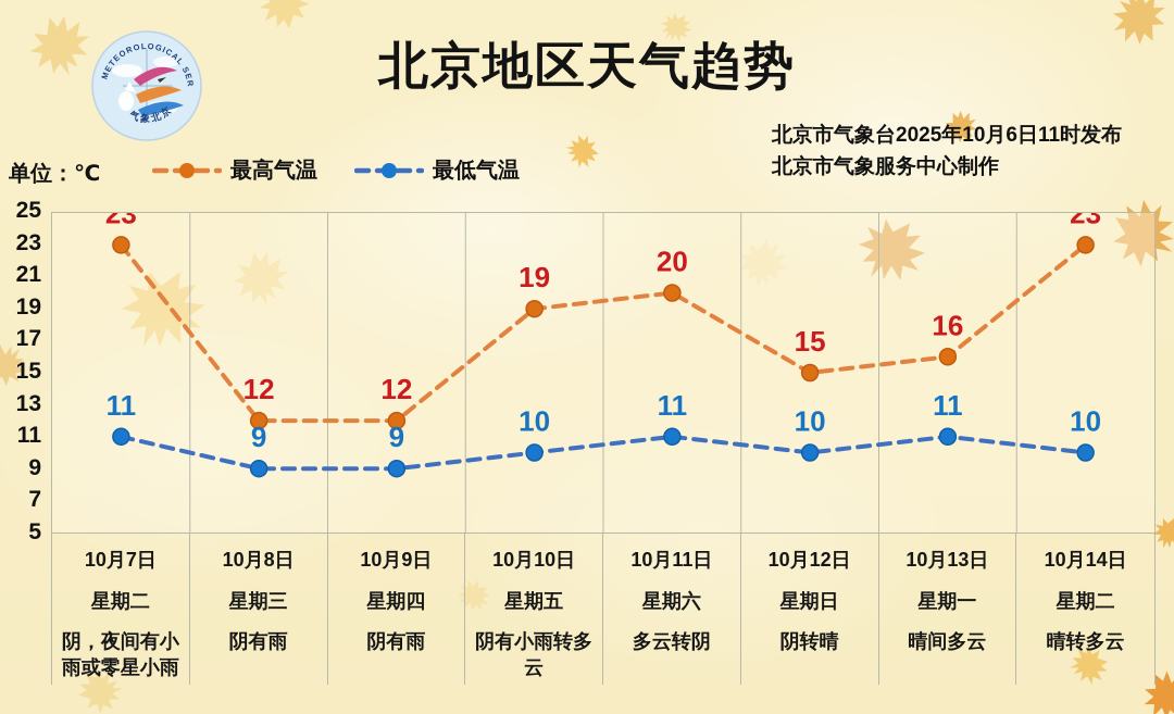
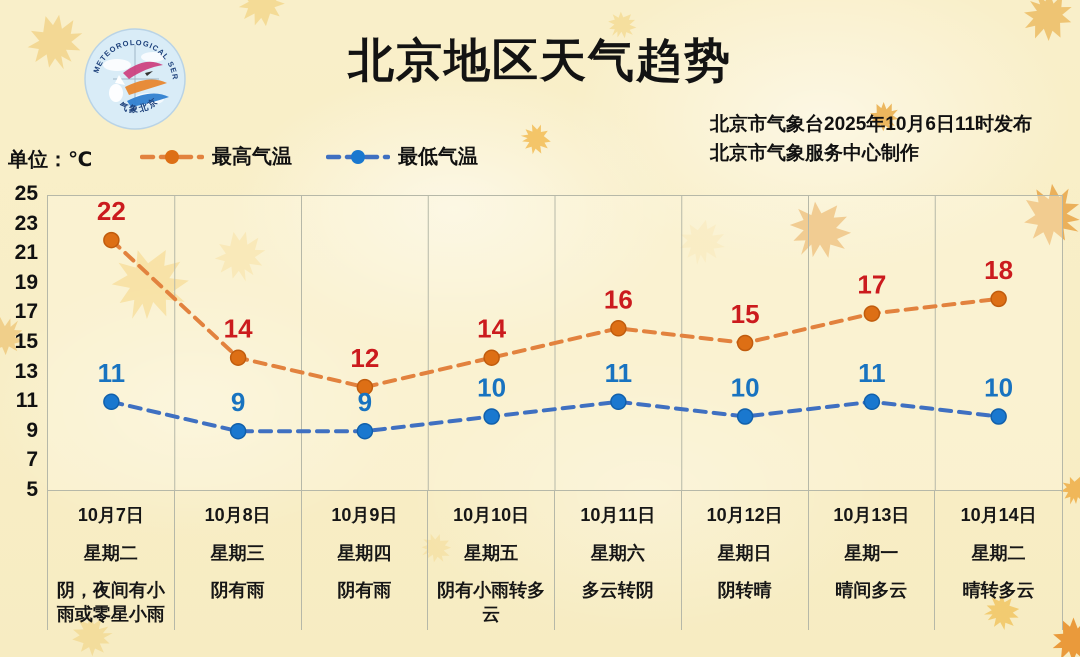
最高气温/10月7日: 23 -> 22
最高气温/10月8日: 12 -> 14
最高气温/10月10日: 19 -> 14
最高气温/10月11日: 20 -> 16
最高气温/10月13日: 16 -> 17
最高气温/10月14日: 23 -> 18
